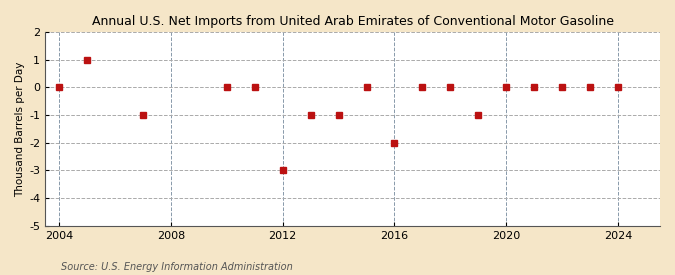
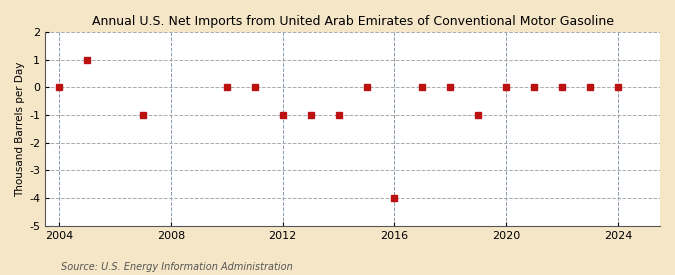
2012: -3 -> -1
2016: -2 -> -4
